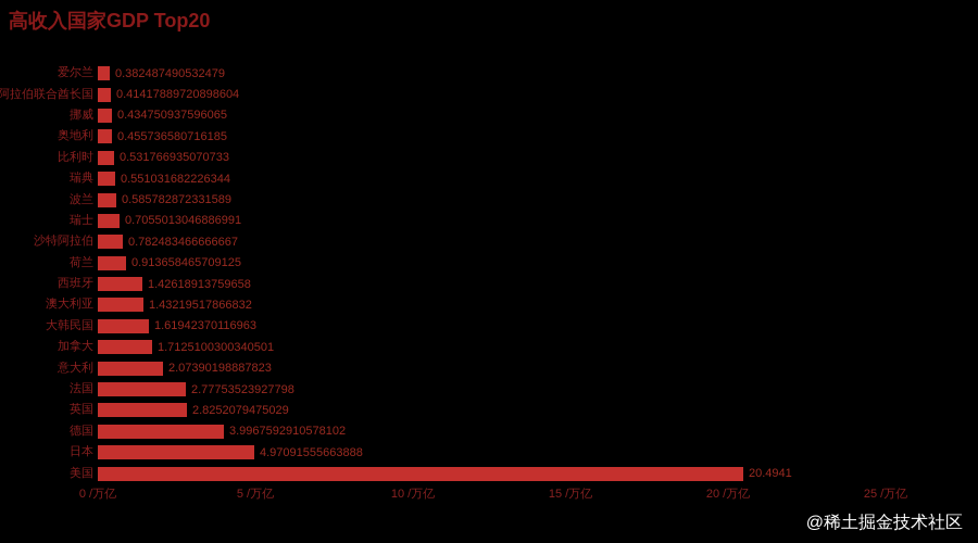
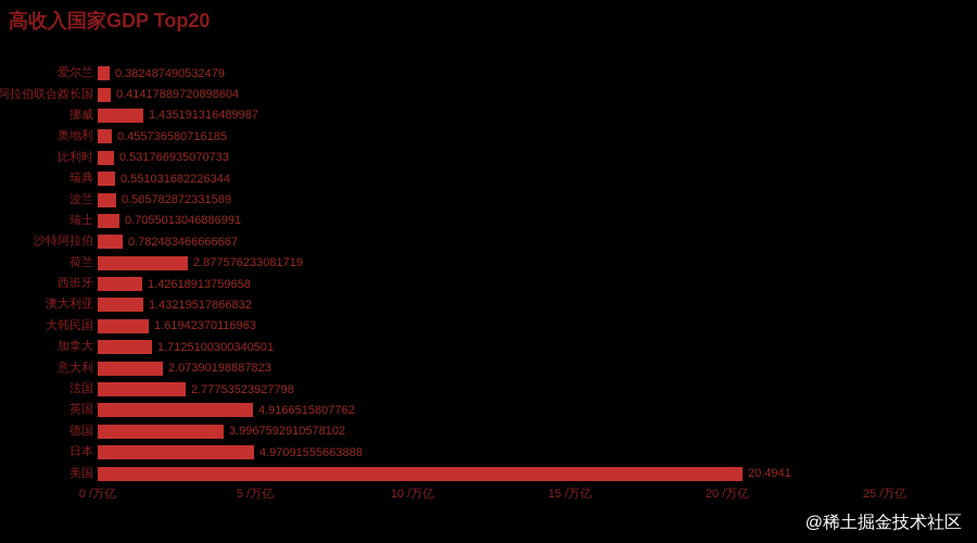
挪威: 0.434750937596065 -> 1.435191316489987
荷兰: 0.913658465709125 -> 2.877576233081719
英国: 2.8252079475029 -> 4.9166515807762
